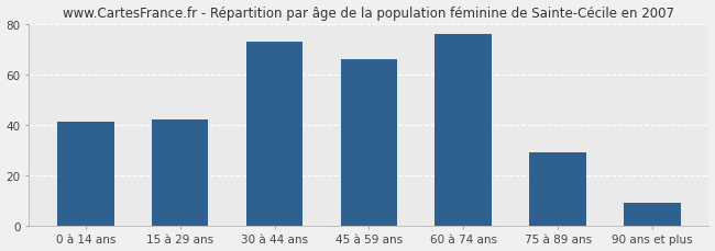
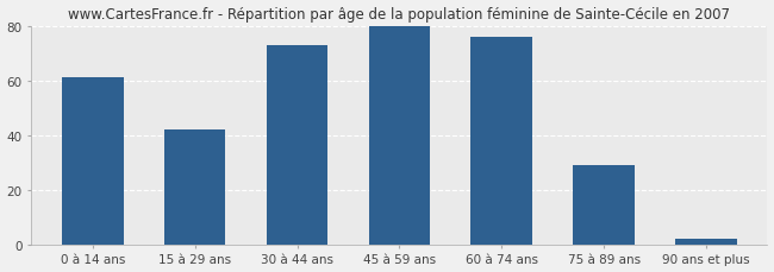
0 à 14 ans: 41 -> 61
45 à 59 ans: 66 -> 80
90 ans et plus: 9 -> 2
